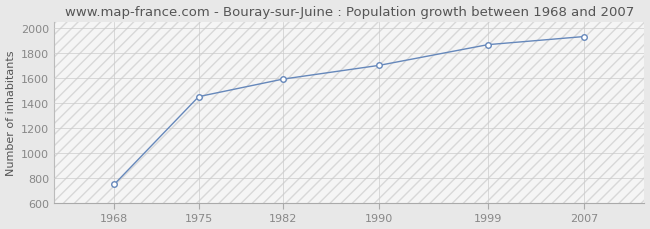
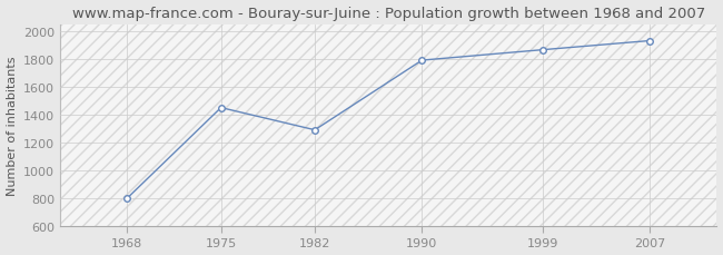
1968: 750 -> 800
1982: 1590 -> 1290
1990: 1700 -> 1790
